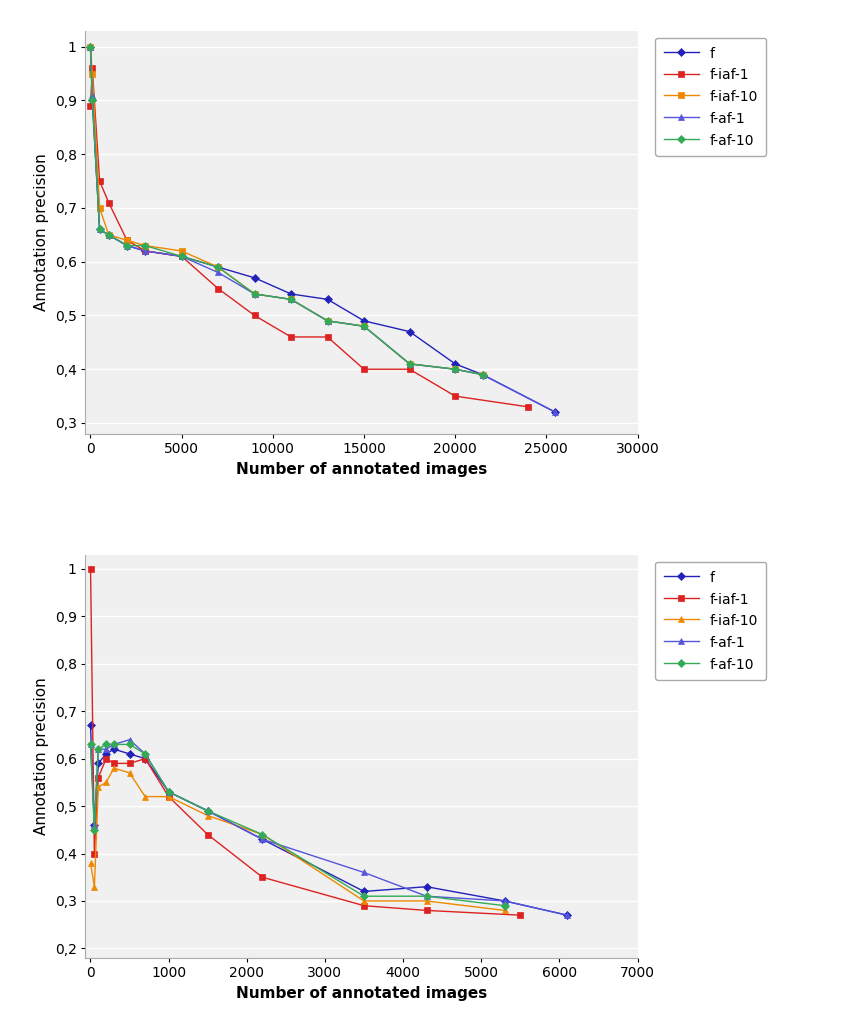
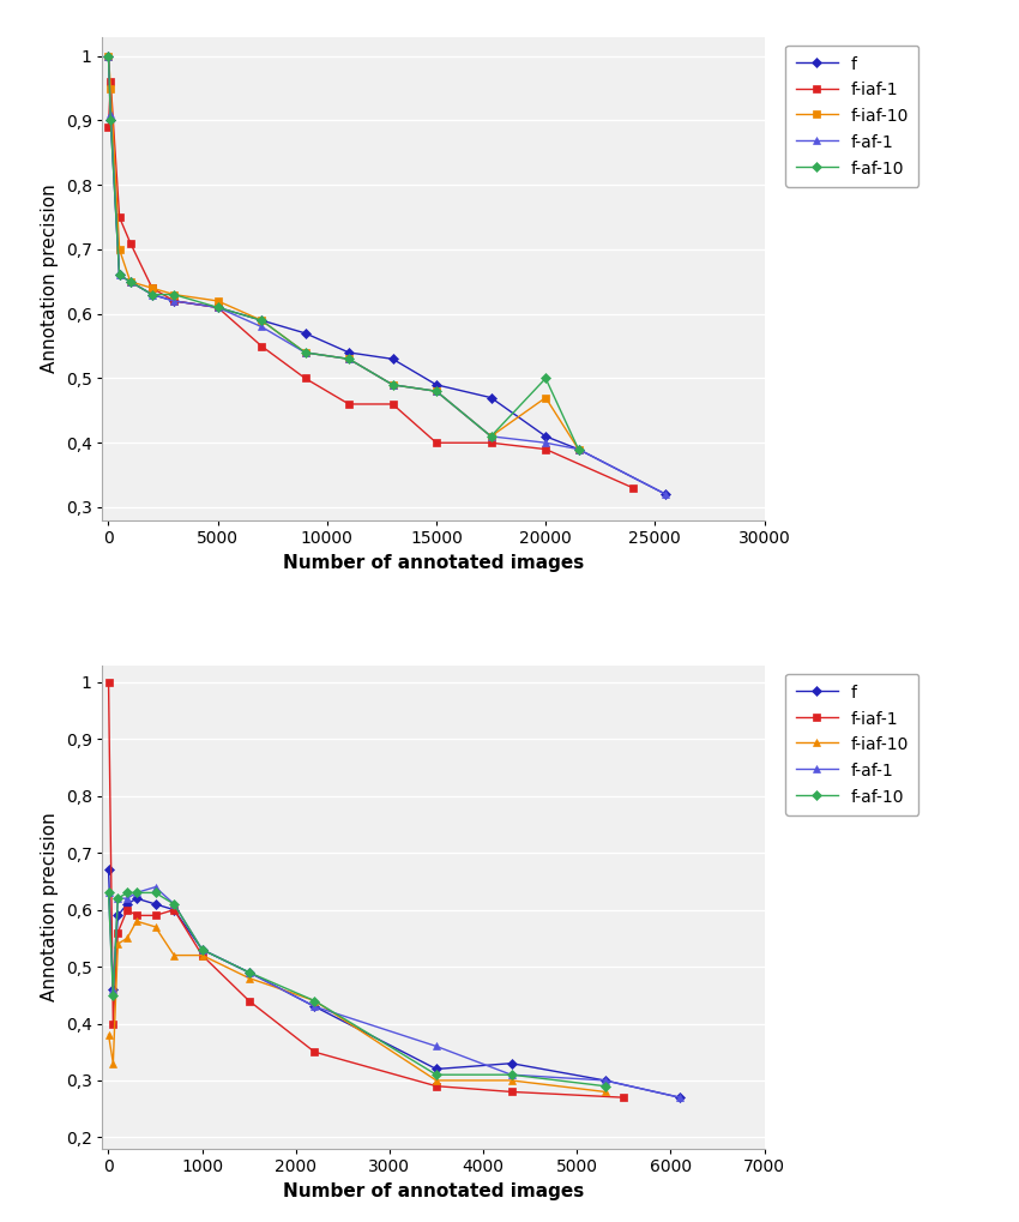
f-iaf-1/20000: 0,35 -> 0,39
f-iaf-10/20000: 0,40 -> 0,47
f-af-10/20000: 0,40 -> 0,50
